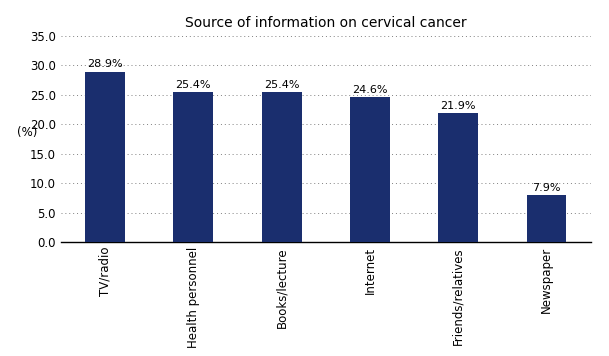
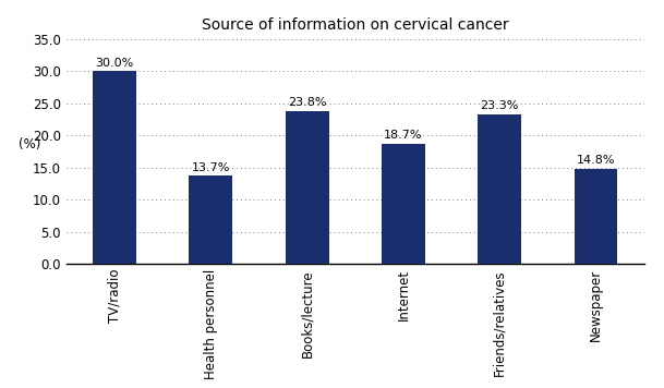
TV/radio: 28.9% -> 30.0%
Health personnel: 25.4% -> 13.7%
Books/lecture: 25.4% -> 23.8%
Internet: 24.6% -> 18.7%
Friends/relatives: 21.9% -> 23.3%
Newspaper: 7.9% -> 14.8%
